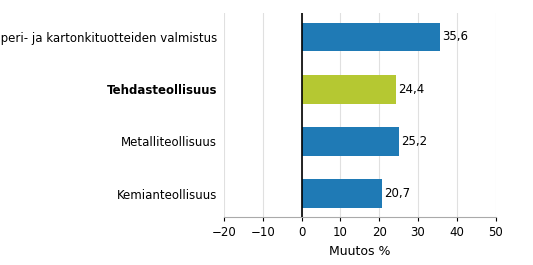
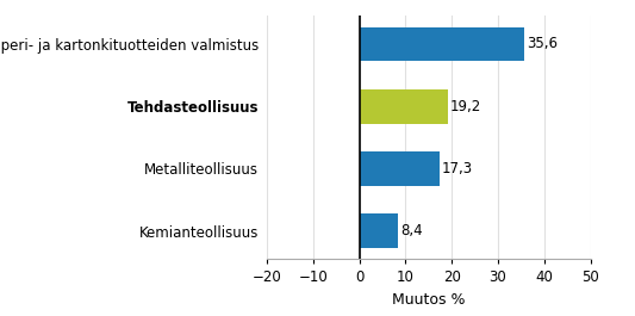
Tehdasteollisuus: 24,4 -> 19,2
Metalliteollisuus: 25,2 -> 17,3
Kemianteollisuus: 20,7 -> 8,4
